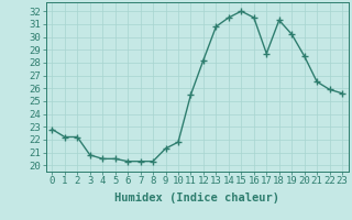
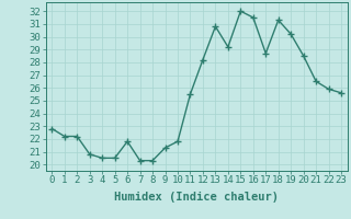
6: 20.3 -> 21.8
14: 31.5 -> 29.2
